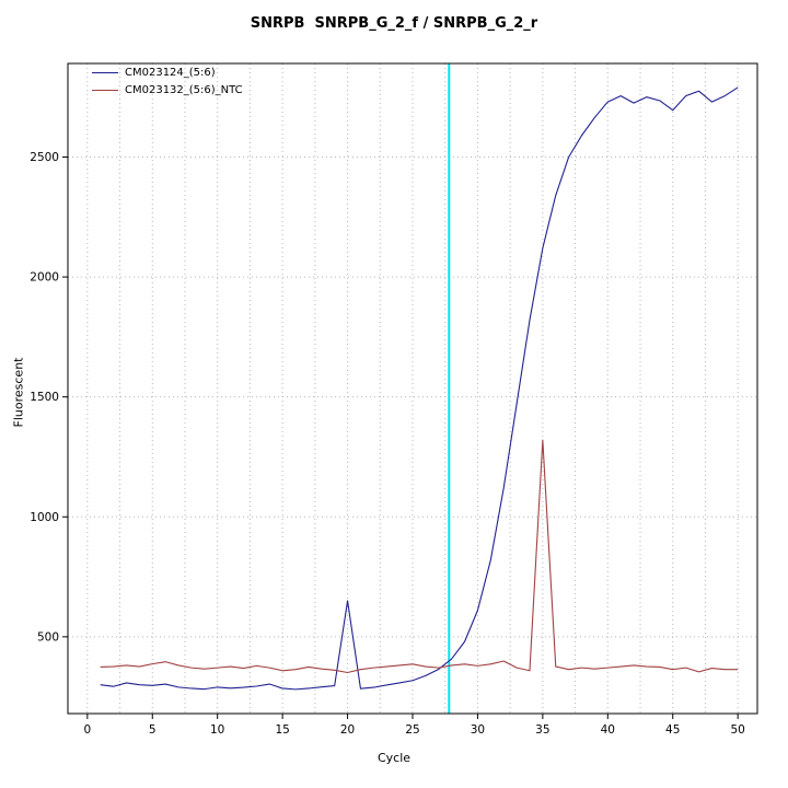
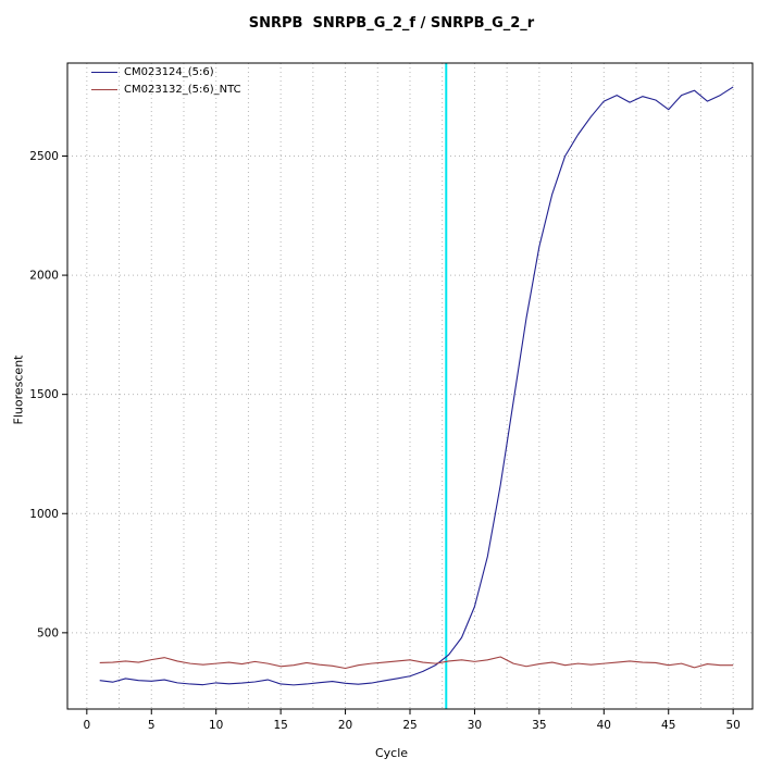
CM023124_(5:6)/20: 650 -> 290
CM023132_(5:6)_NTC/35: 1320 -> 370
